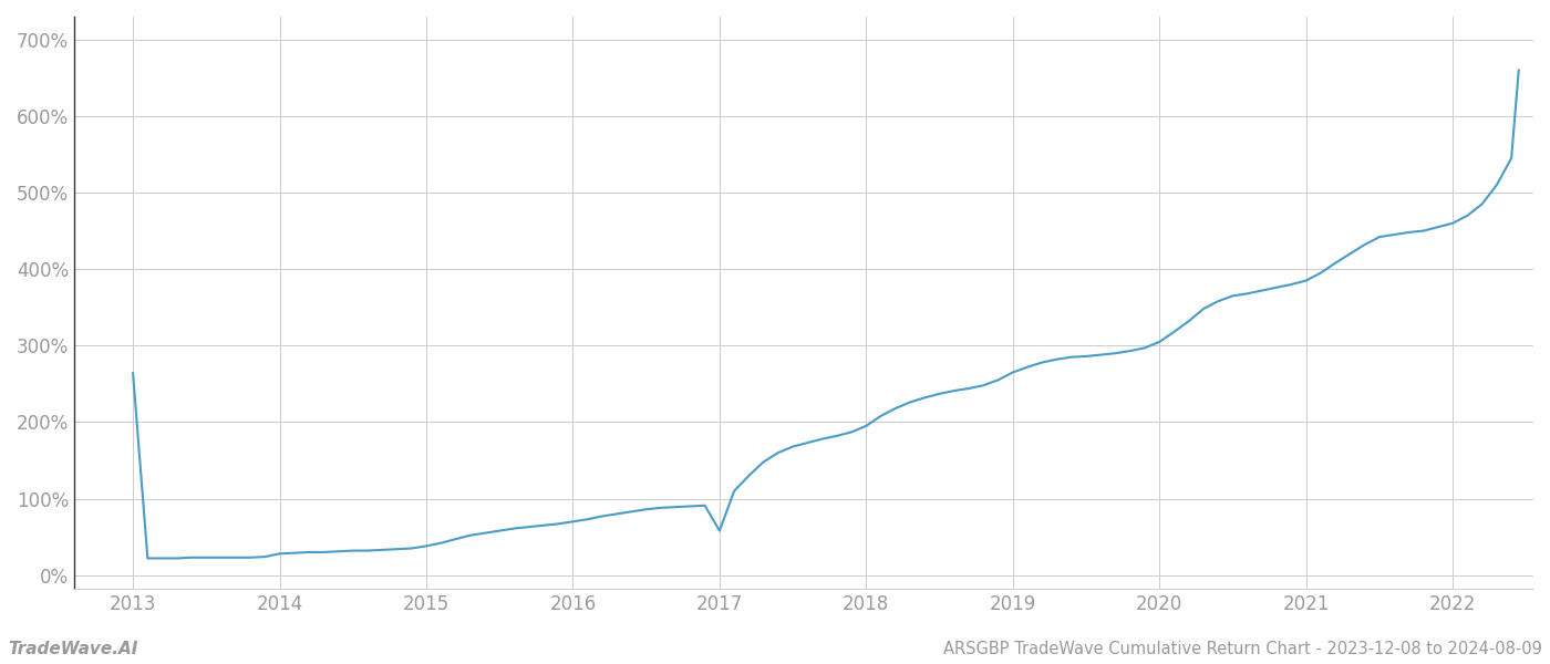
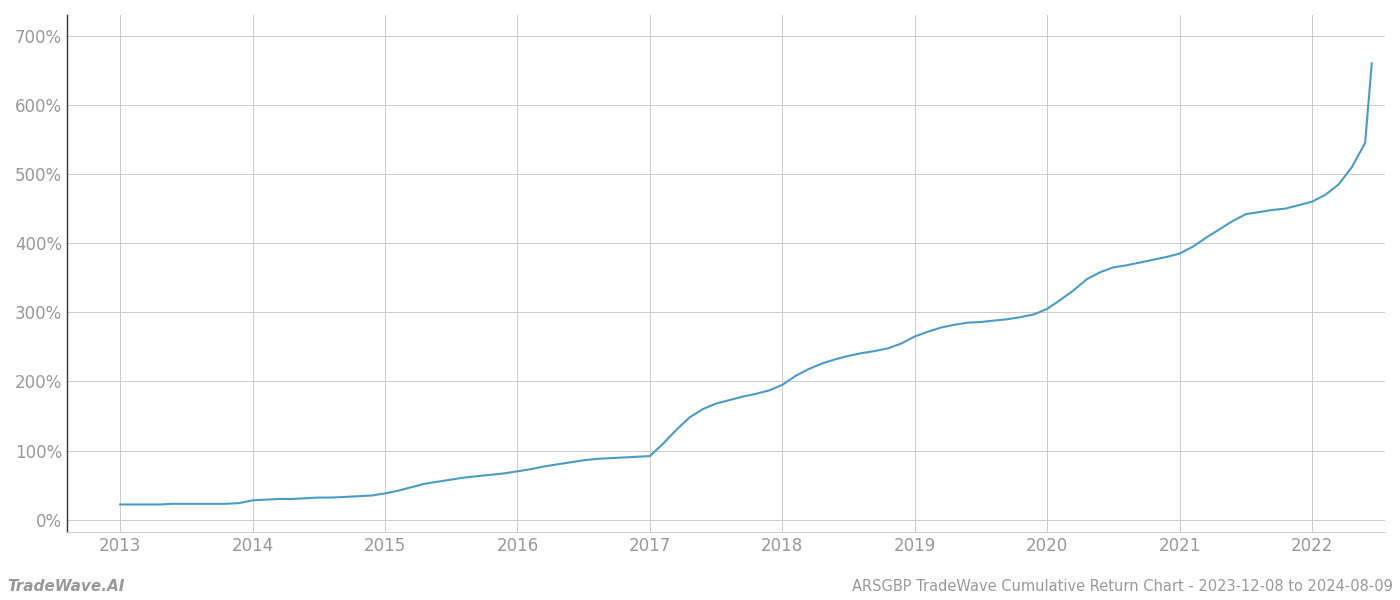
2013: 264% -> 22%
2017: 58% -> 92%
